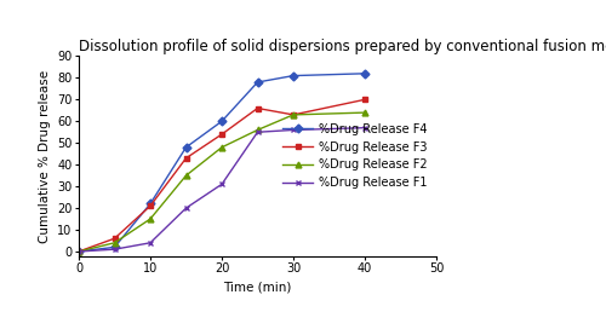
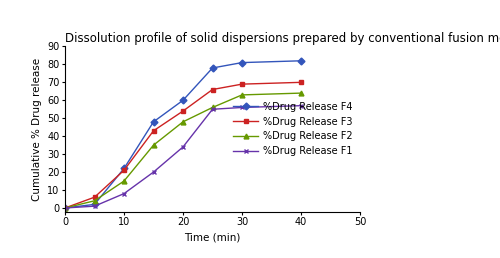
%Drug Release F1/10: 4 -> 8
%Drug Release F1/20: 31 -> 34
%Drug Release F3/30: 63 -> 69
